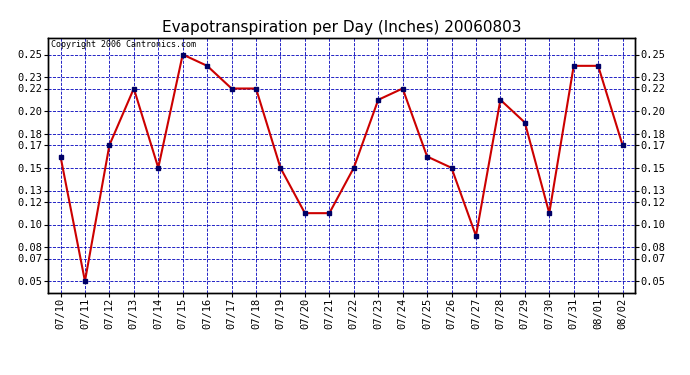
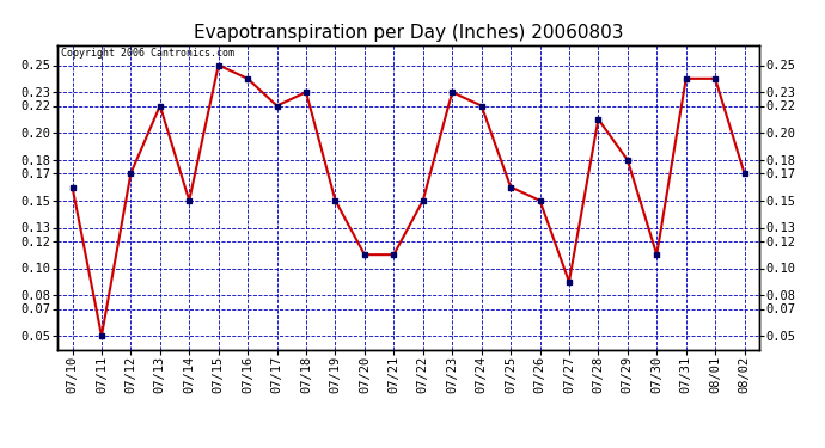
07/18: 0.22 -> 0.23
07/23: 0.21 -> 0.23
07/29: 0.19 -> 0.18
